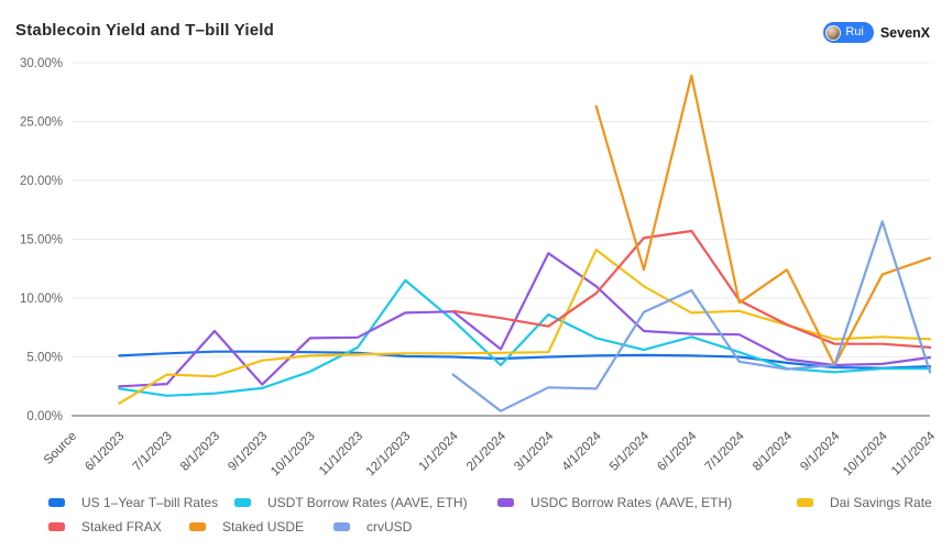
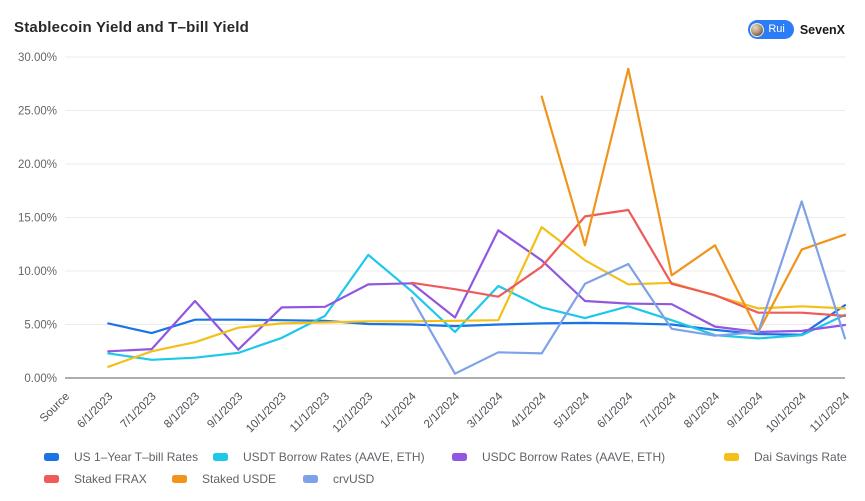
US 1–Year T–bill Rates/7/1/2023: 5.3% -> 4.2%
Dai Savings Rate/7/1/2023: 3.5% -> 2.5%
crvUSD/1/1/2024: 3.5% -> 7.5%
Staked FRAX/7/1/2024: 9.8% -> 8.8%
US 1–Year T–bill Rates/11/1/2024: 4.2% -> 6.8%
USDT Borrow Rates (AAVE, ETH)/11/1/2024: 4.0% -> 5.9%
